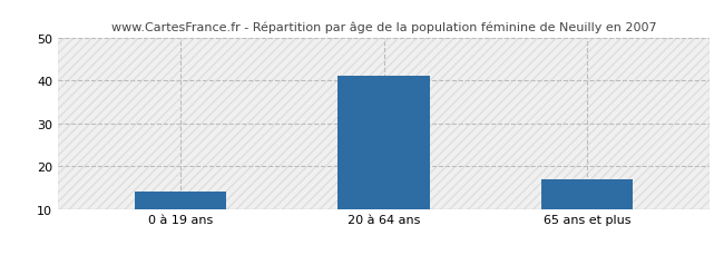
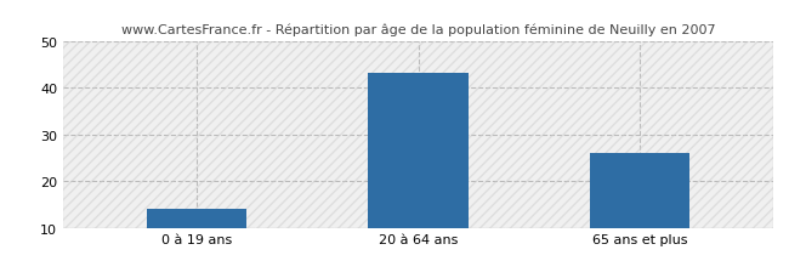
20 à 64 ans: 41 -> 43
65 ans et plus: 17 -> 26
